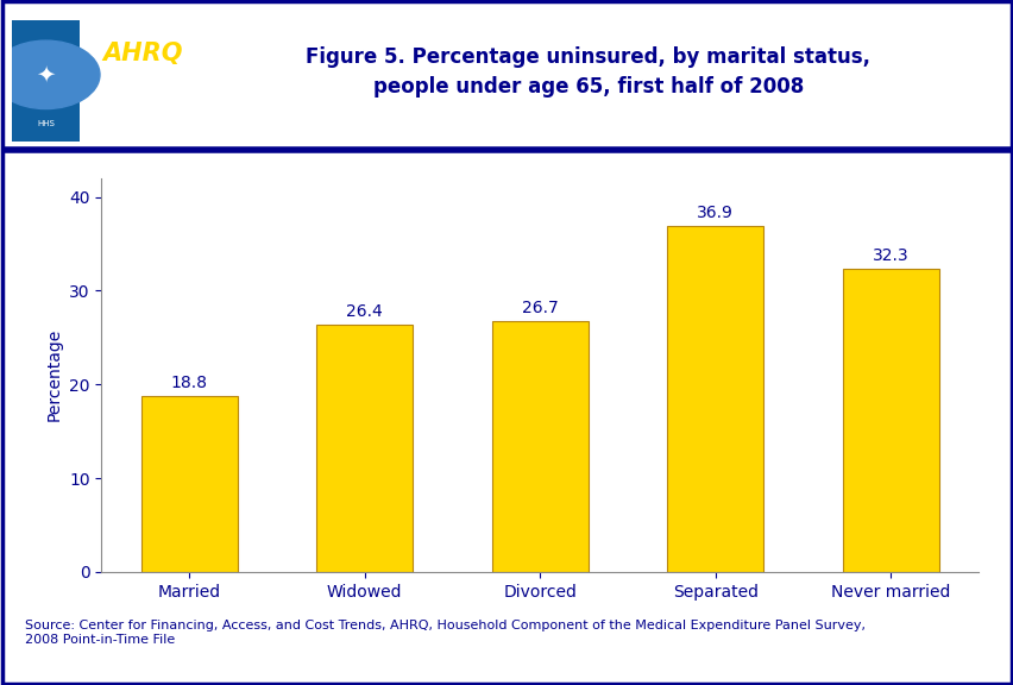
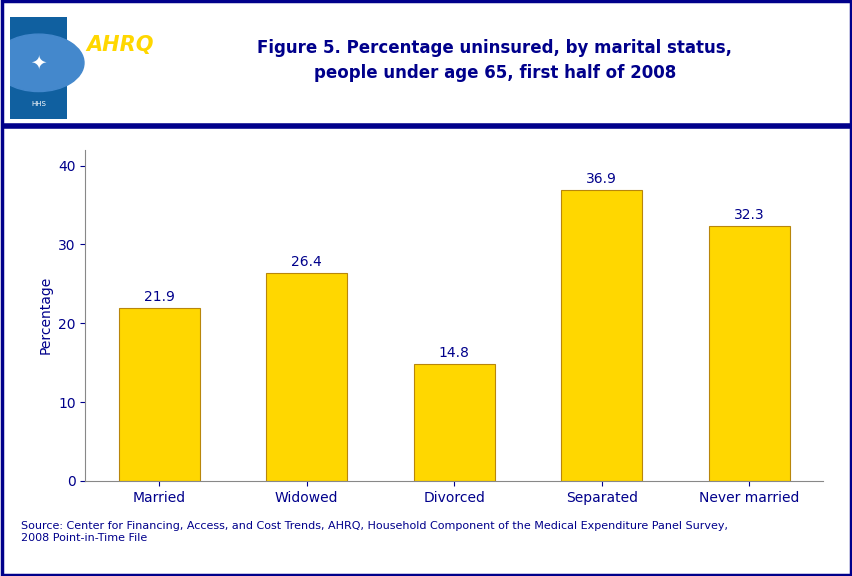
Married: 18.8 -> 21.9
Divorced: 26.7 -> 14.8
